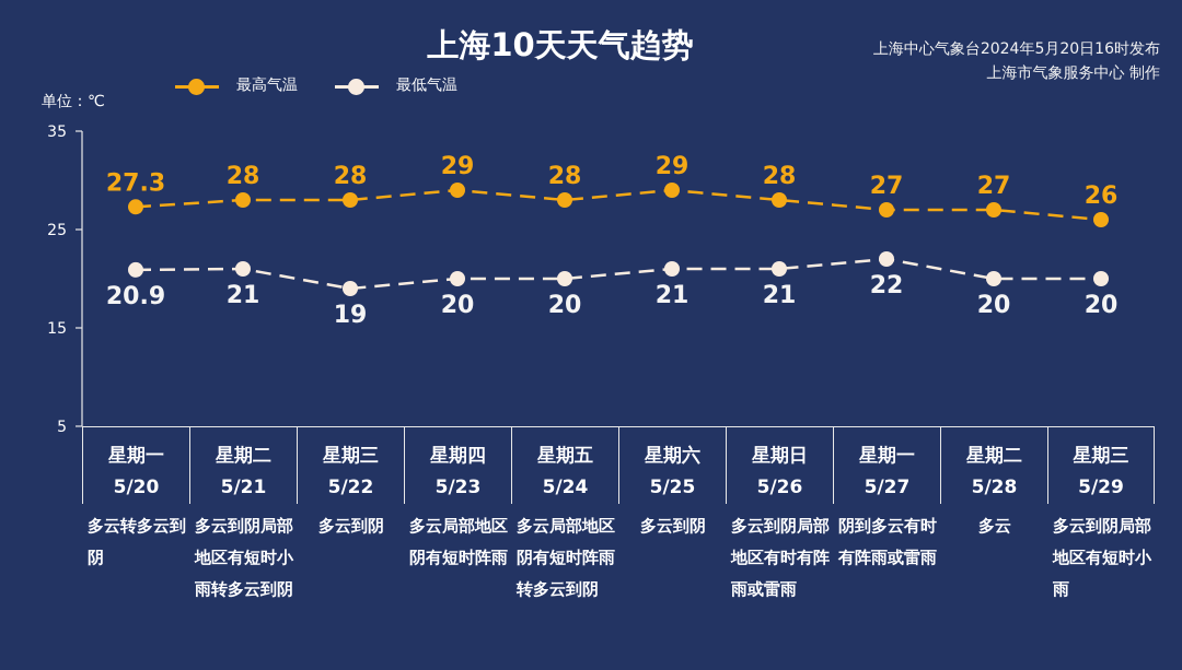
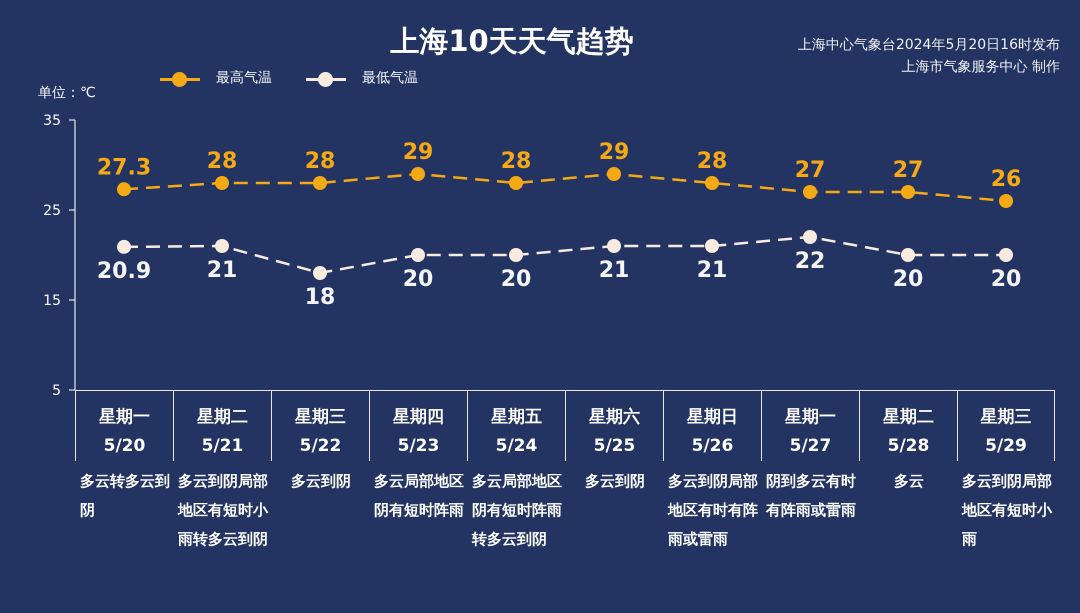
最低气温/5/22: 19 -> 18
